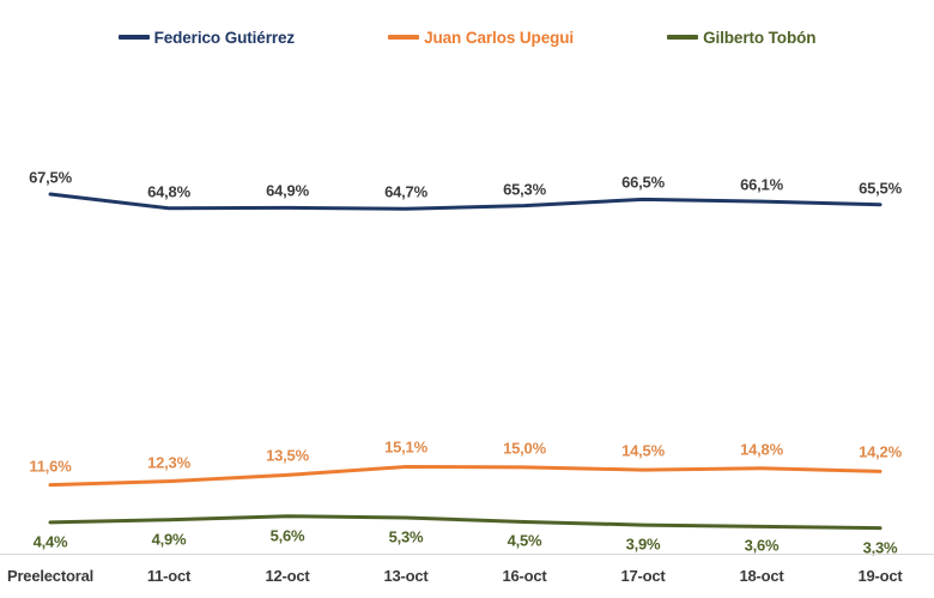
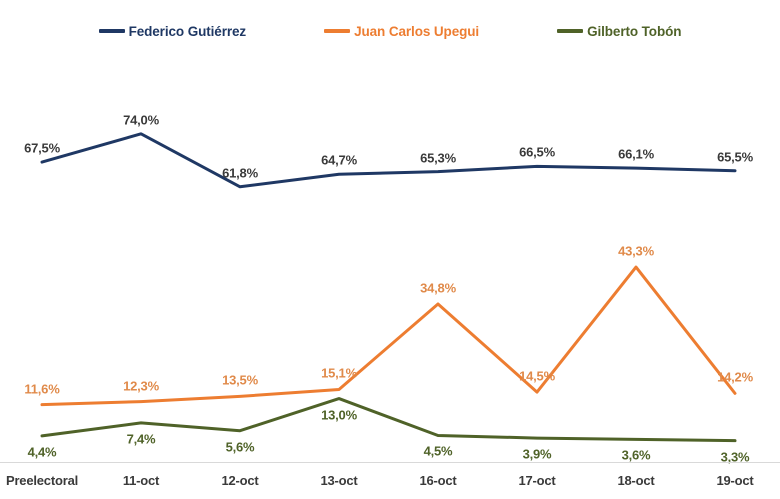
Federico Gutiérrez/11-oct: 64,8% -> 74,0%
Gilberto Tobón/11-oct: 4,9% -> 7,4%
Federico Gutiérrez/12-oct: 64,9% -> 61,8%
Gilberto Tobón/13-oct: 5,3% -> 13,0%
Juan Carlos Upegui/16-oct: 15,0% -> 34,8%
Juan Carlos Upegui/18-oct: 14,8% -> 43,3%
